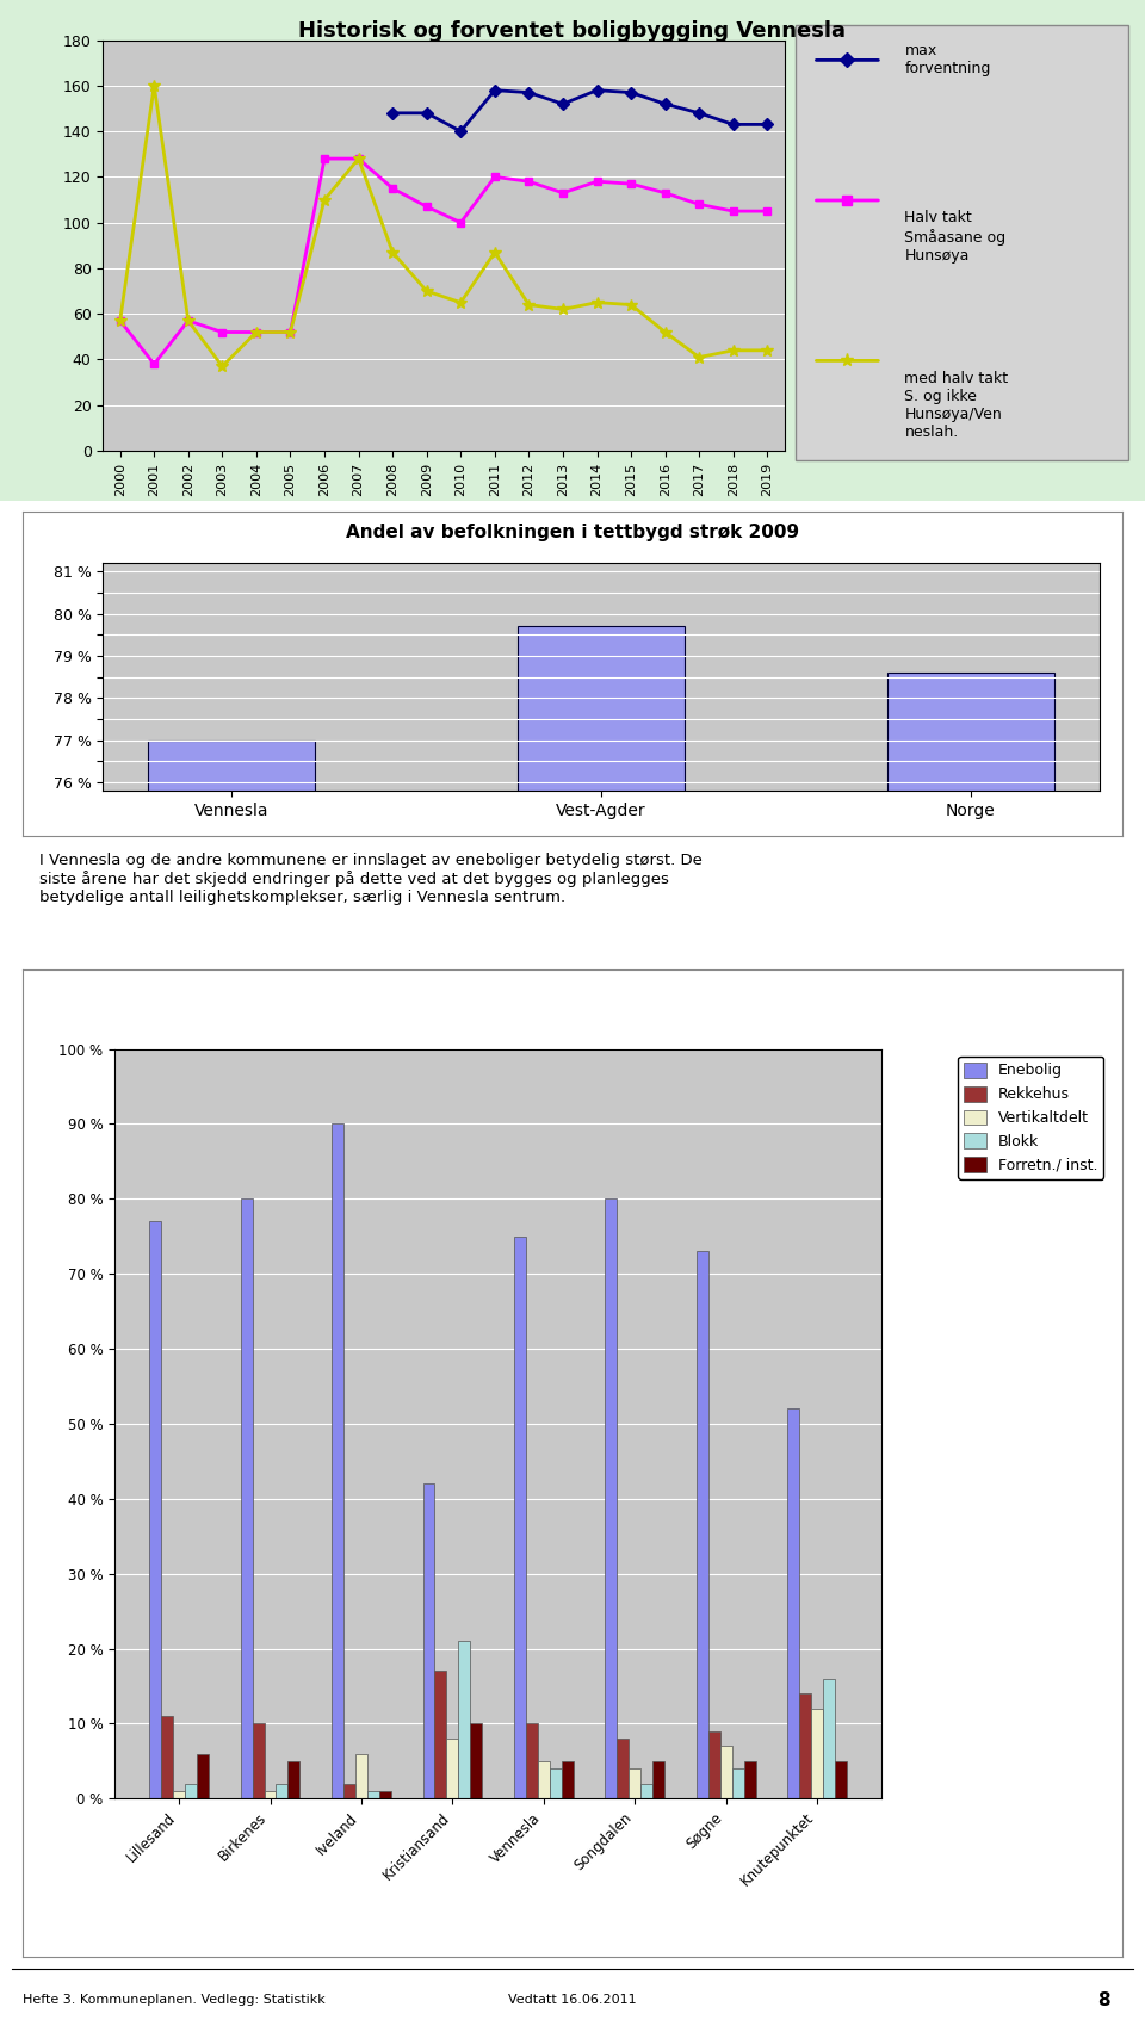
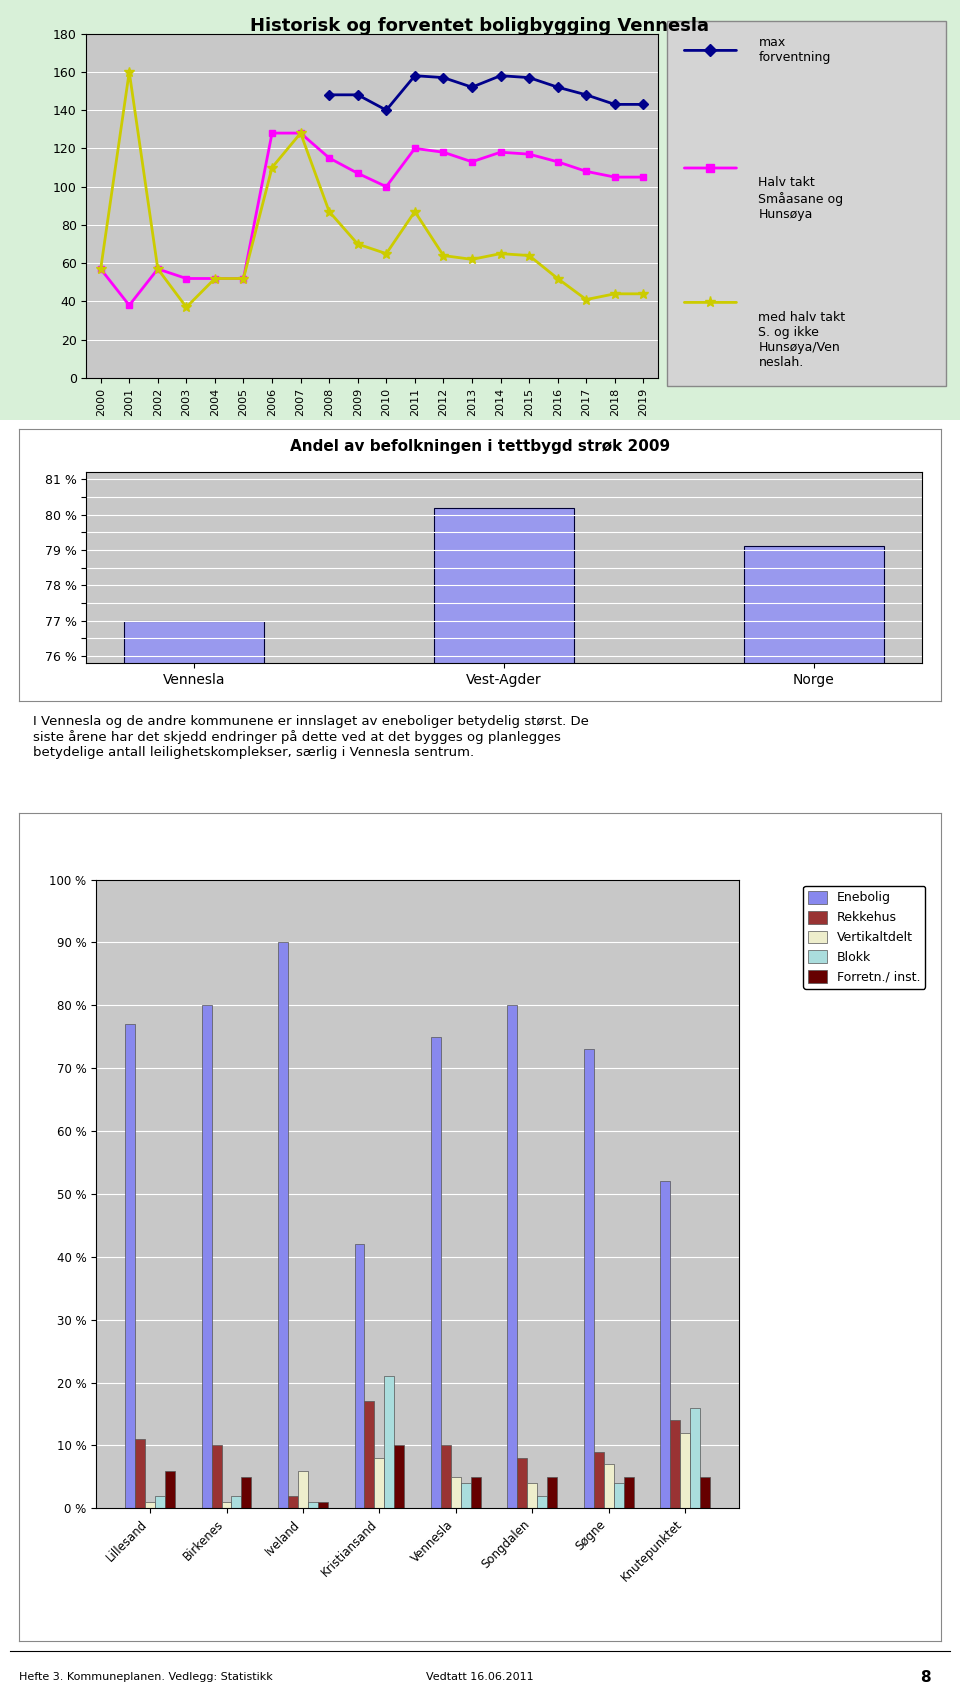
Vest-Agder: 79.7 % -> 80.2 %
Norge: 78.6 % -> 79.1 %
